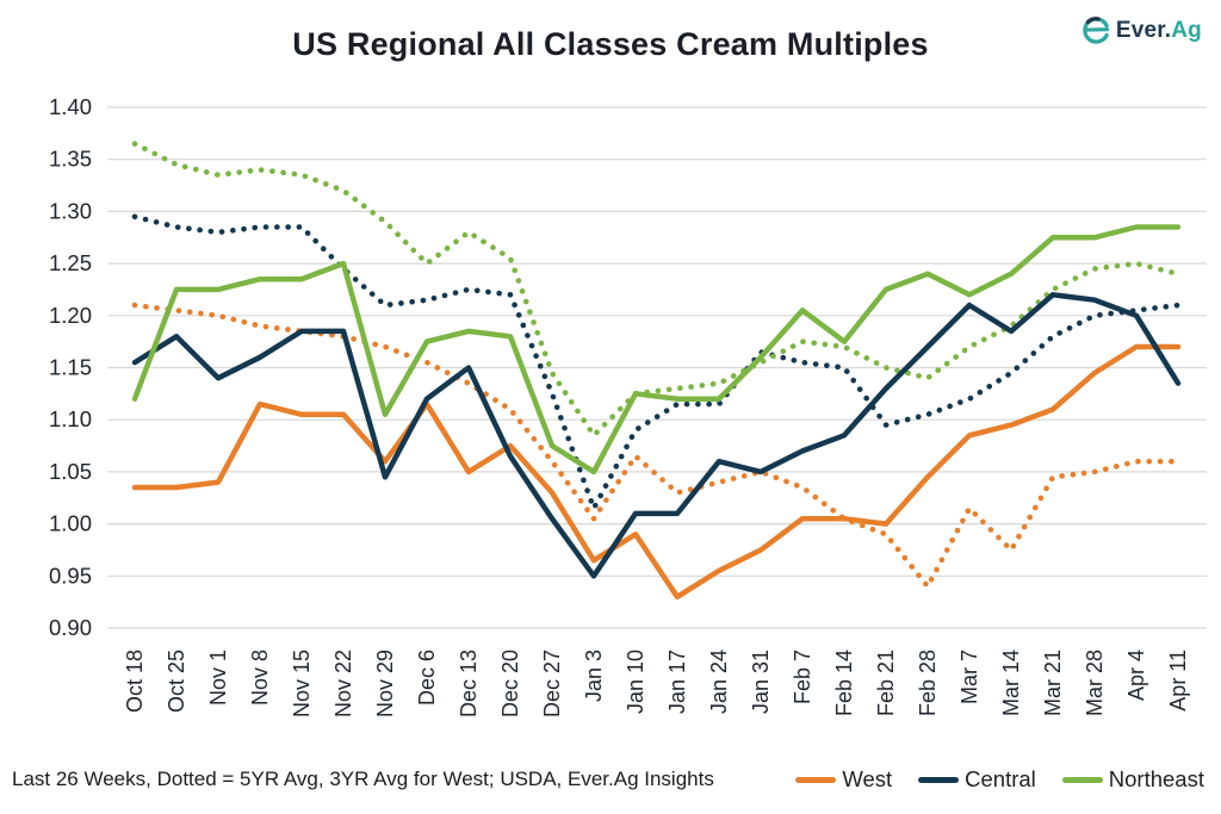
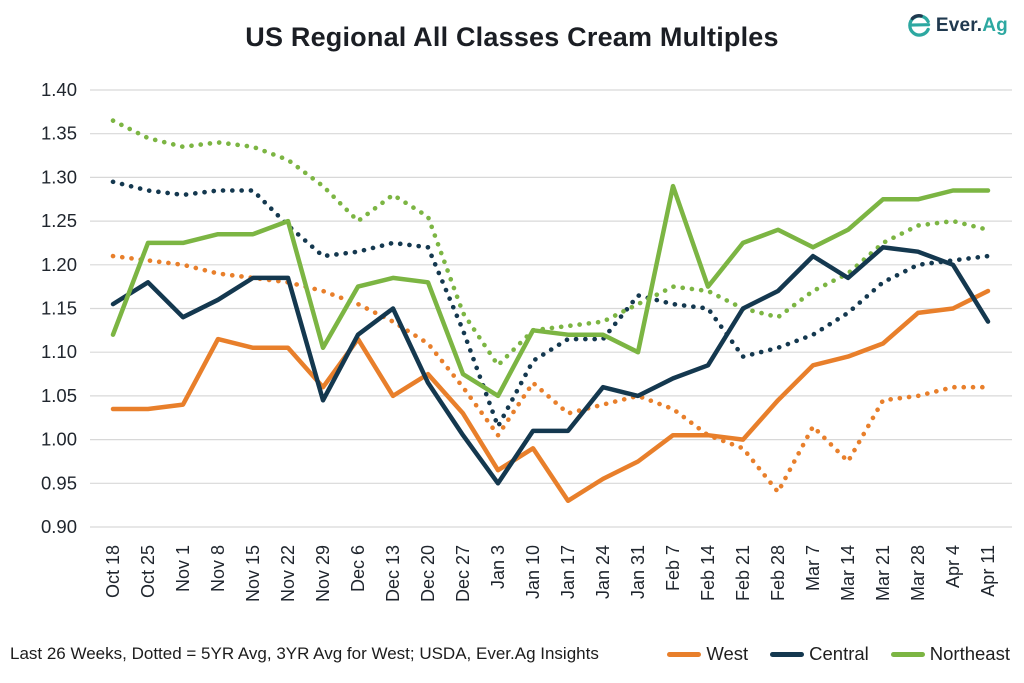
Northeast/Jan 31: 1.16 -> 1.10
Northeast/Feb 7: 1.21 -> 1.29
Central/Feb 21: 1.13 -> 1.15
West/Apr 4: 1.17 -> 1.15
